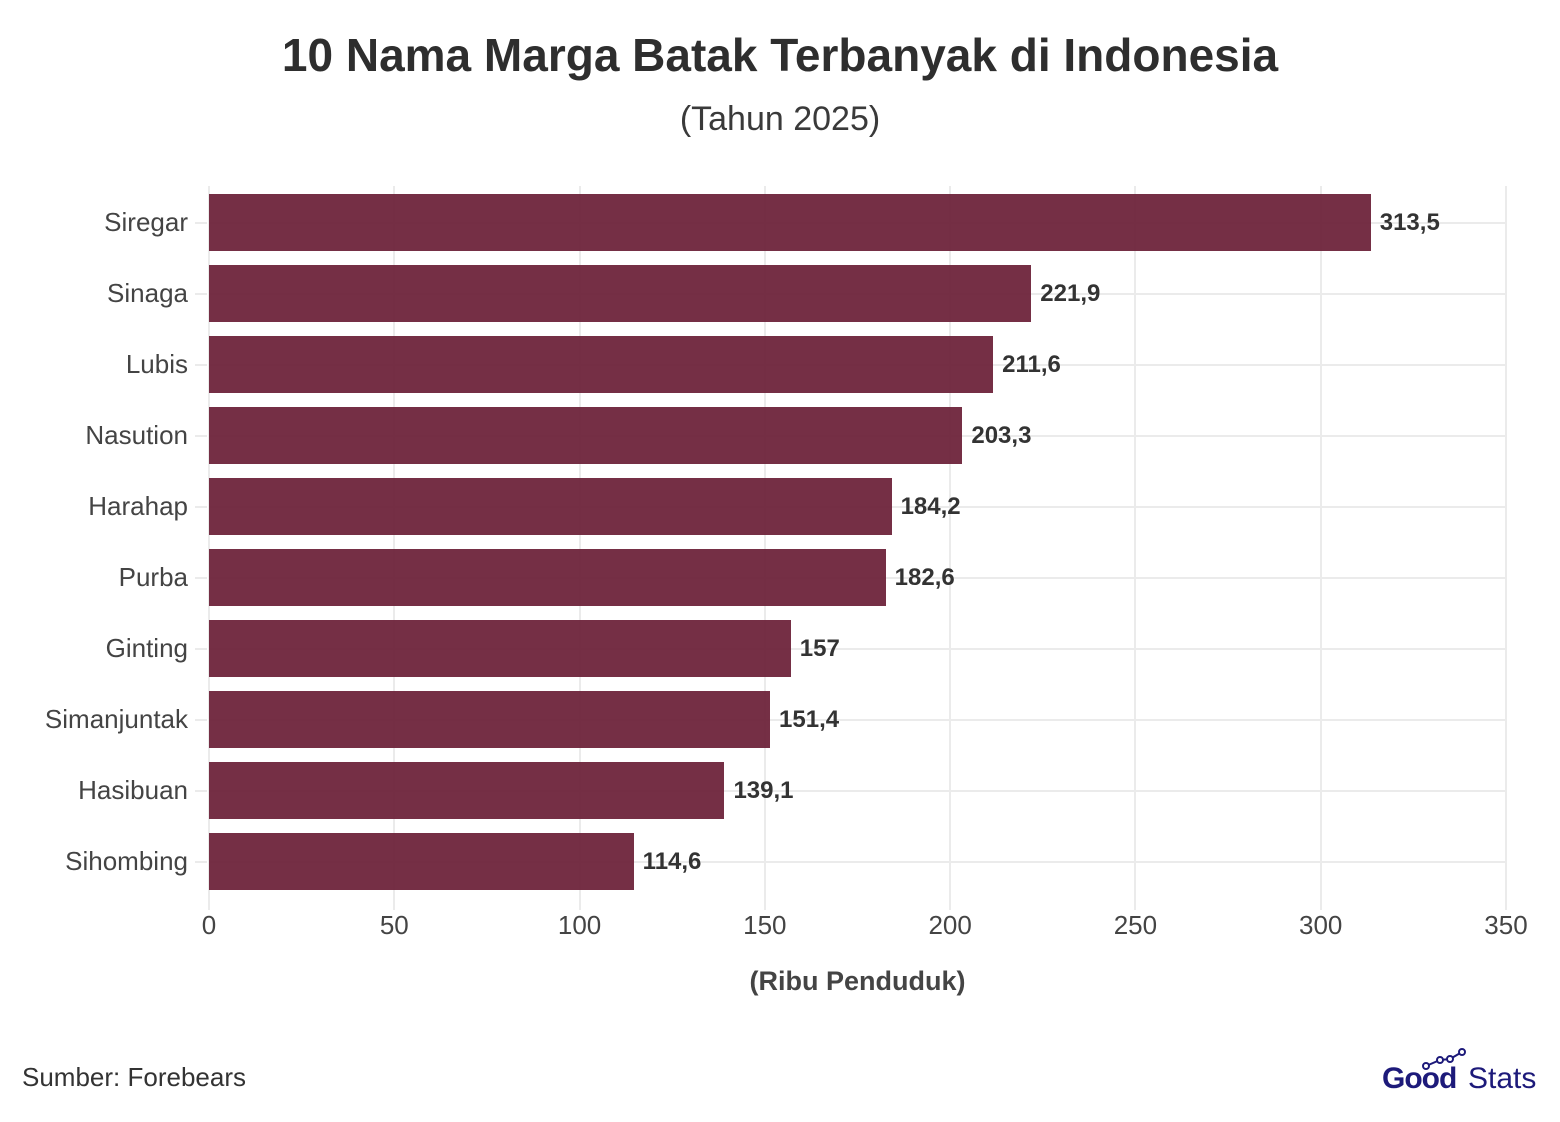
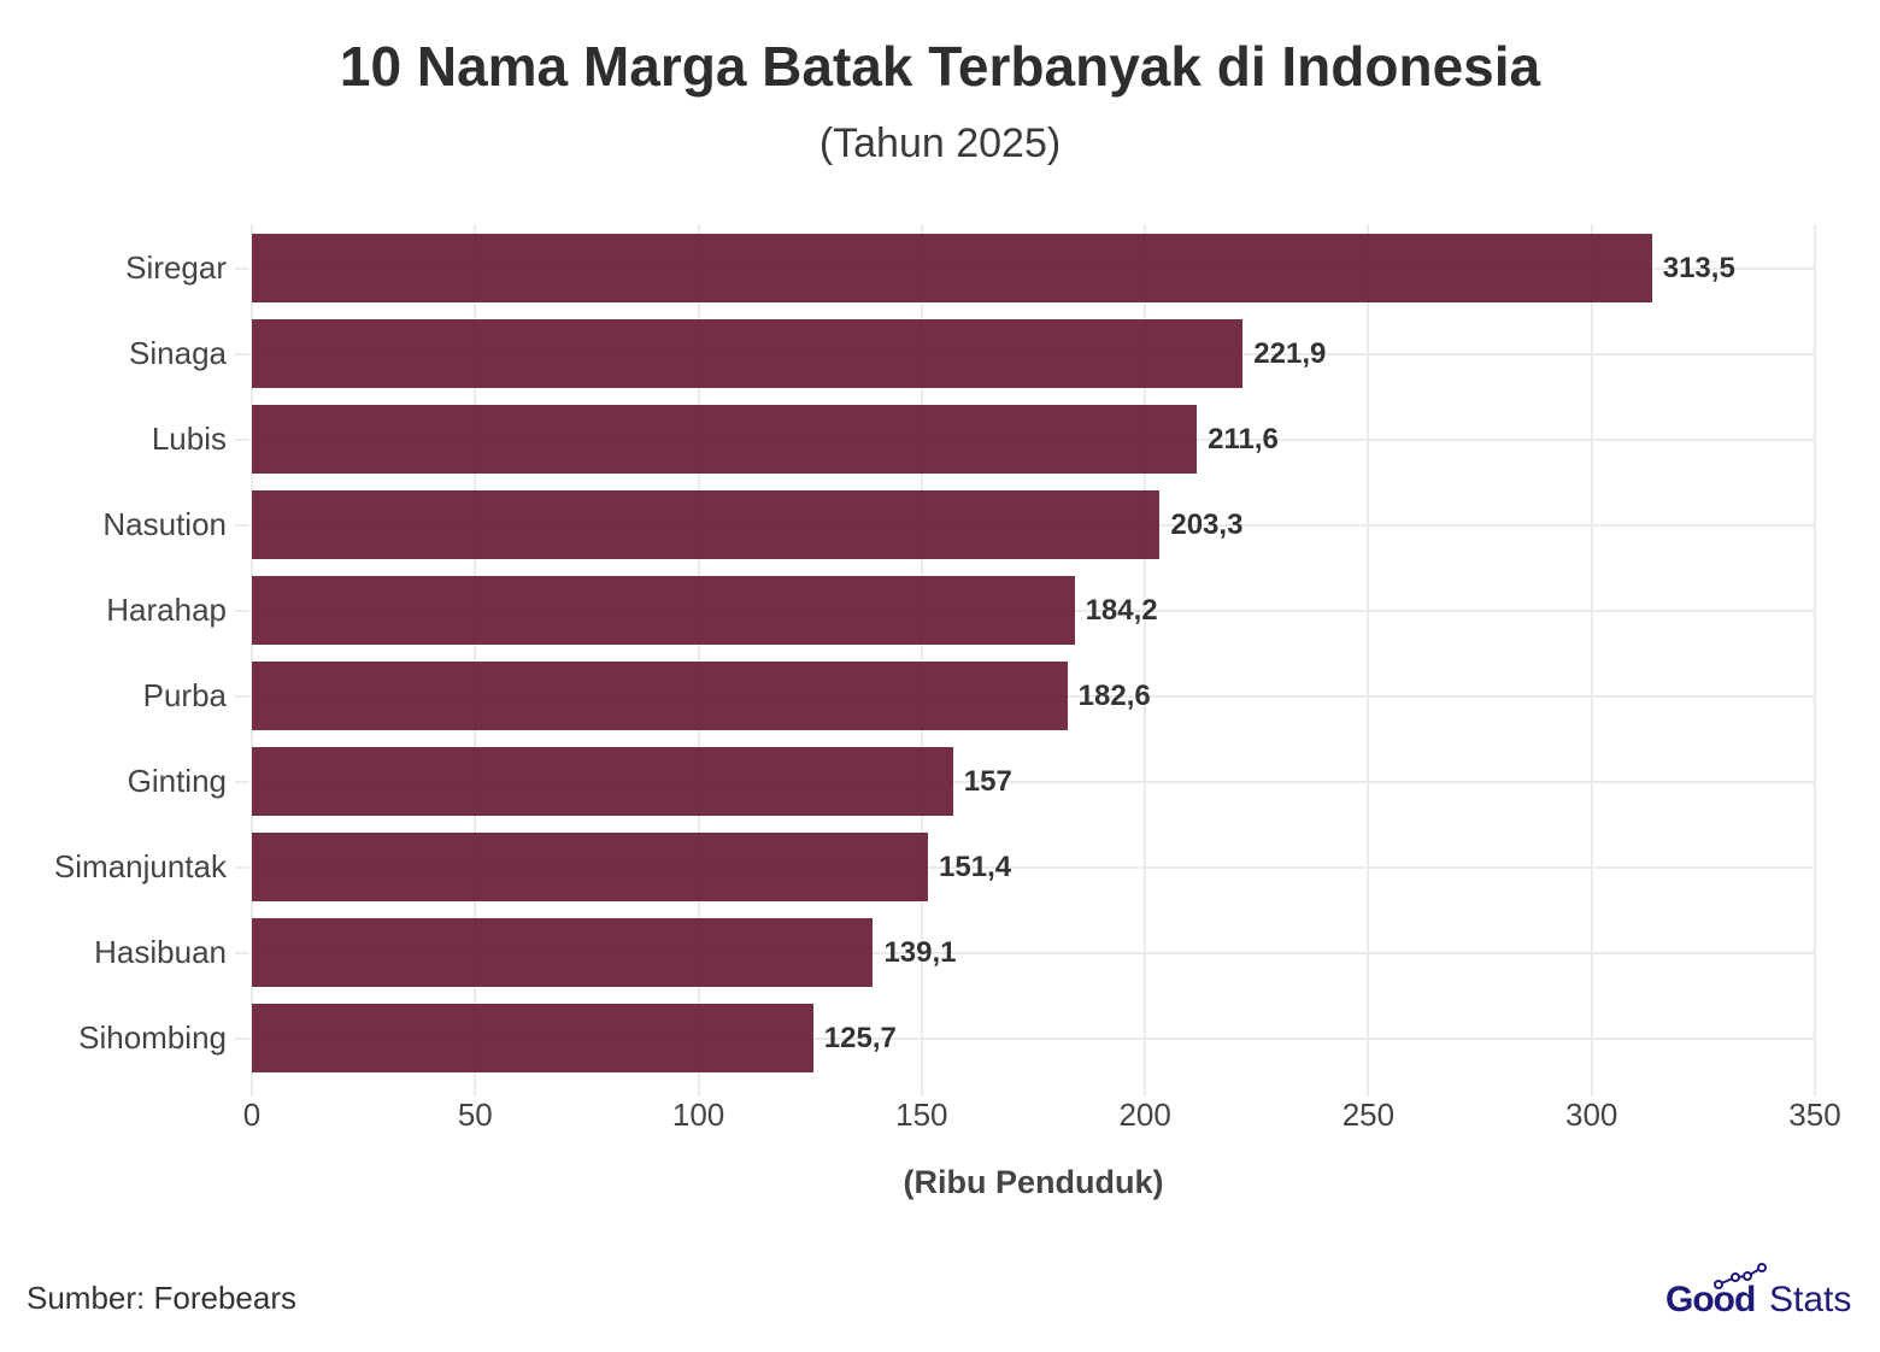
Sihombing: 114,6 -> 125,7
